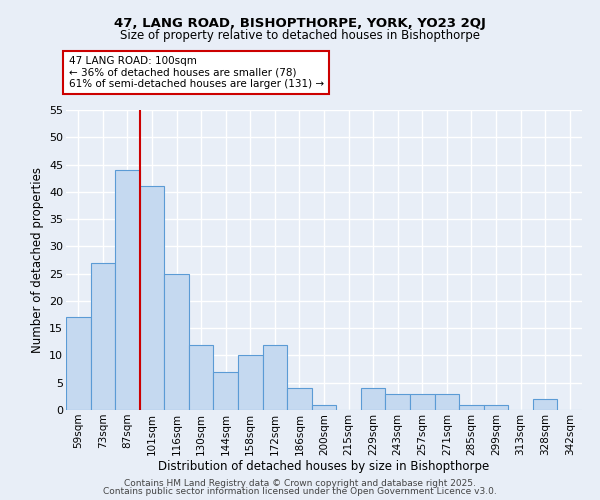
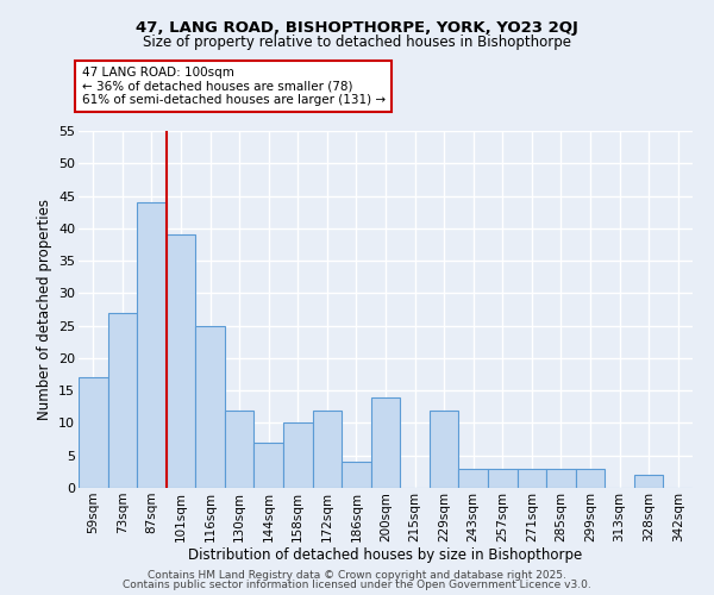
101sqm: 41 -> 39
200sqm: 1 -> 14
229sqm: 4 -> 12
285sqm: 1 -> 3
299sqm: 1 -> 3
